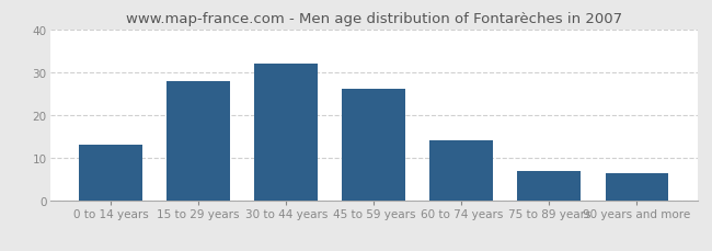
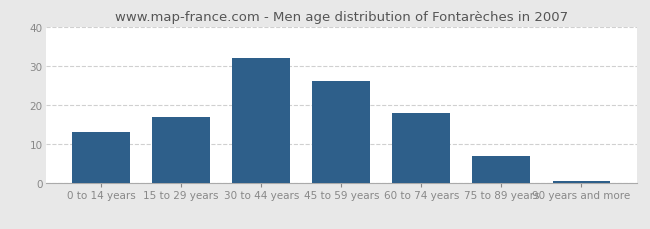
15 to 29 years: 28.0 -> 17.0
60 to 74 years: 14.0 -> 18.0
90 years and more: 6.5 -> 0.5
